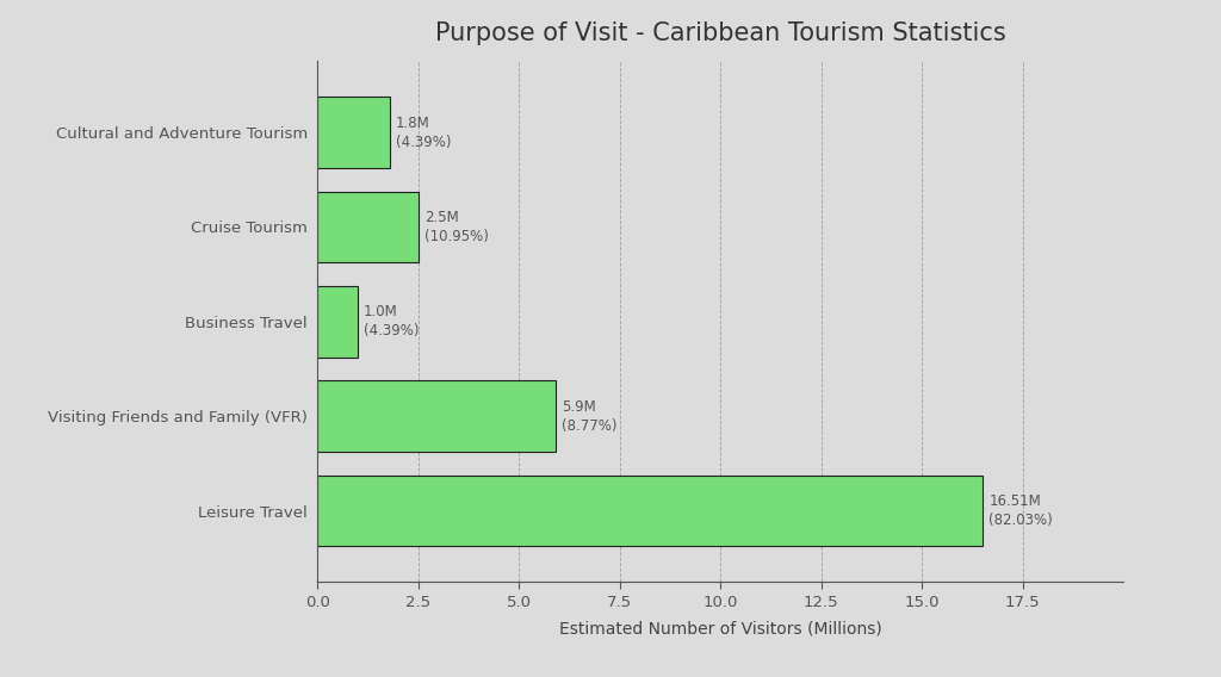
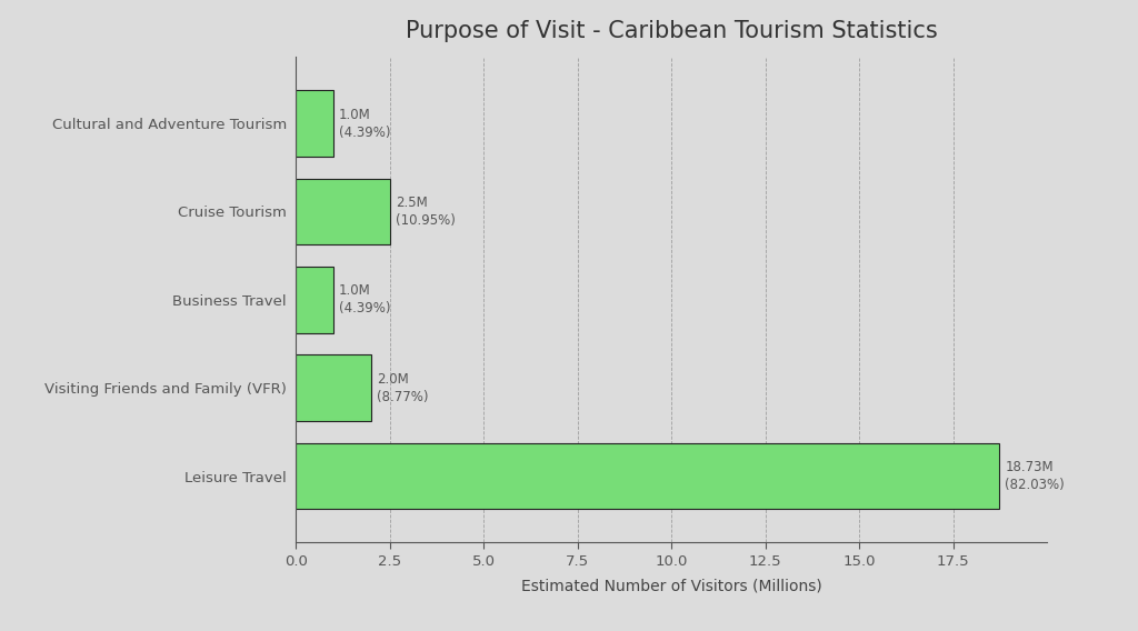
Cultural and Adventure Tourism: 1.8M -> 1.0M
Visiting Friends and Family (VFR): 5.9M -> 2.0M
Leisure Travel: 16.51M -> 18.73M
